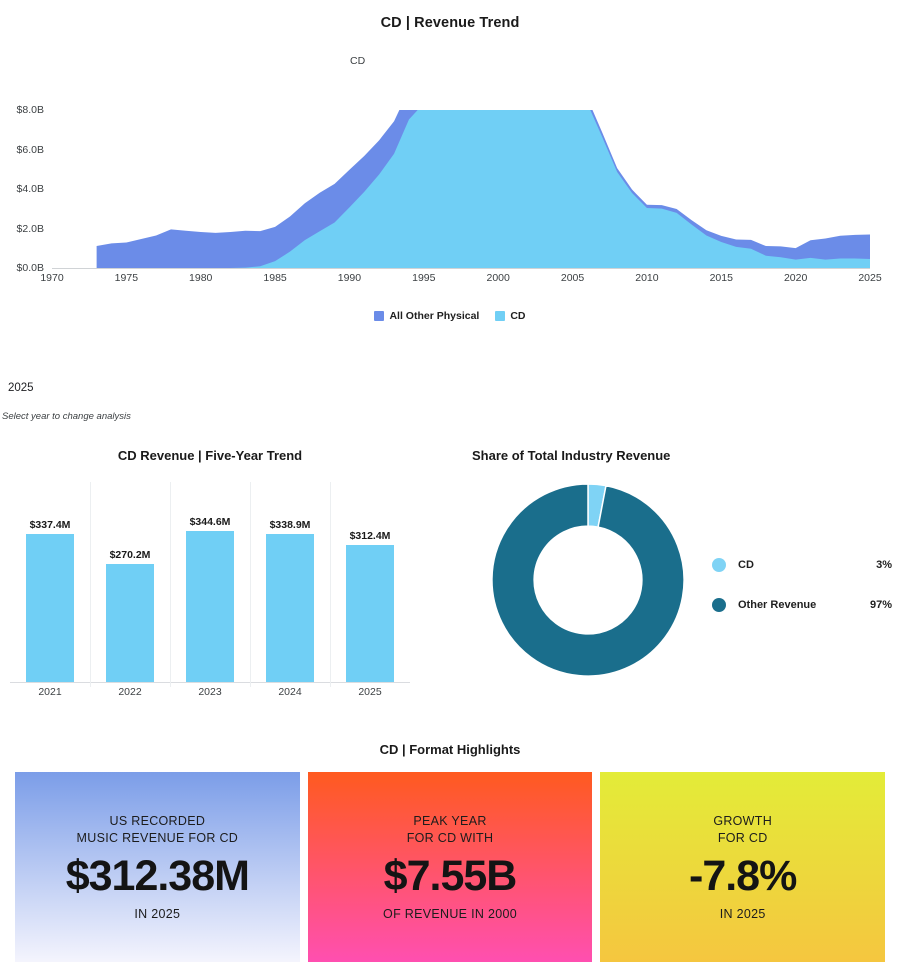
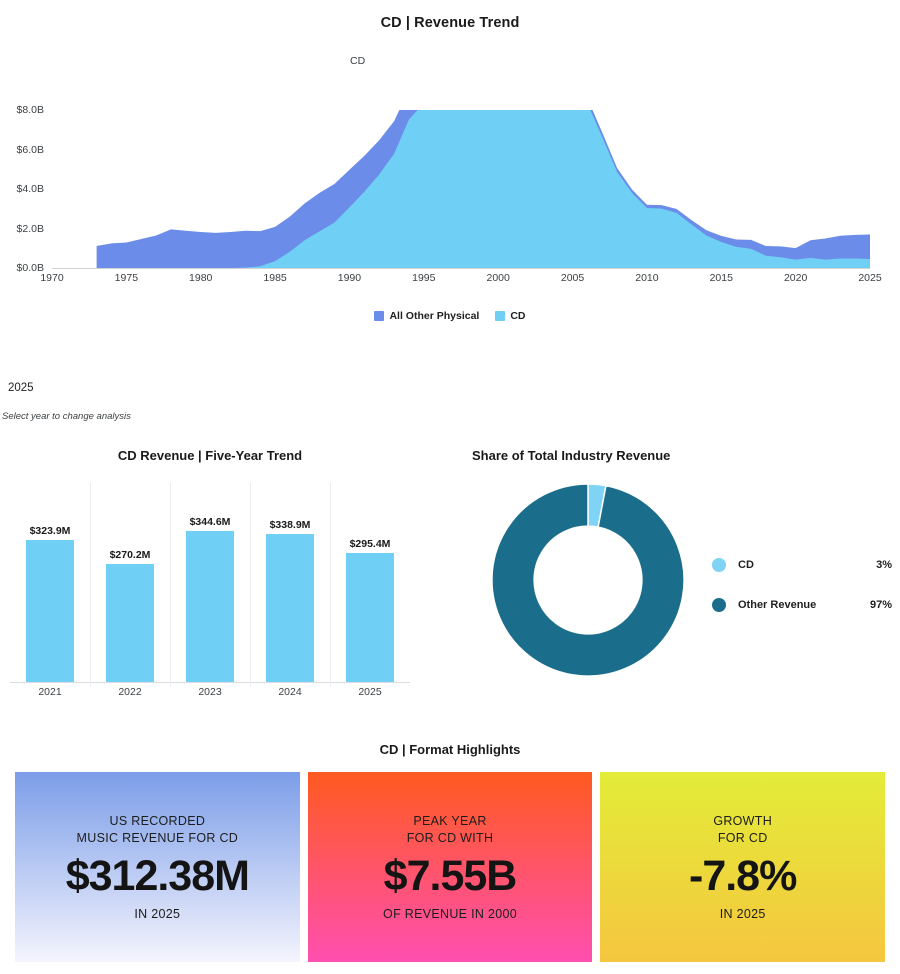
CD Revenue | Five-Year Trend/2021: $337.4M -> $323.9M
CD Revenue | Five-Year Trend/2025: $312.4M -> $295.4M
